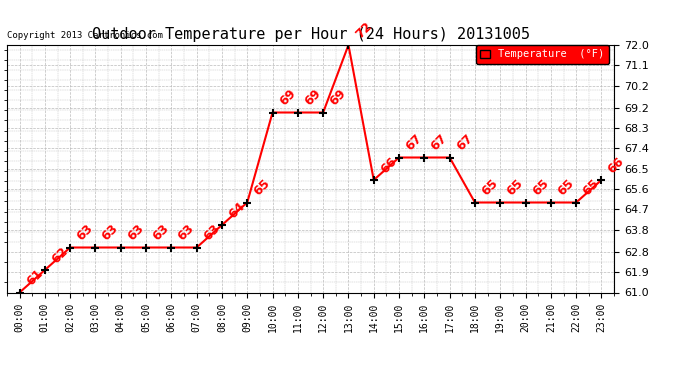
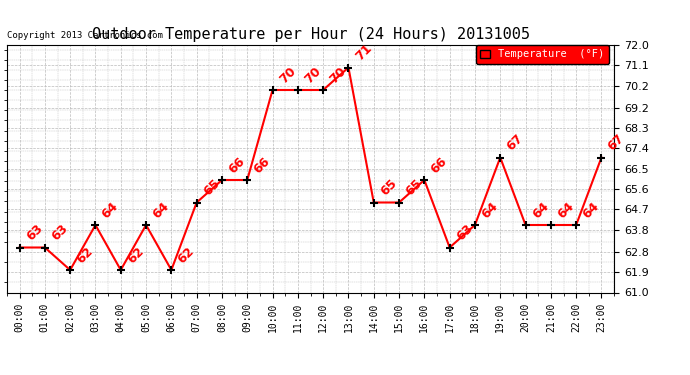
00:00: 61 -> 63
01:00: 62 -> 63
02:00: 63 -> 62
03:00: 63 -> 64
04:00: 63 -> 62
05:00: 63 -> 64
06:00: 63 -> 62
07:00: 63 -> 65
08:00: 64 -> 66
09:00: 65 -> 66
10:00: 69 -> 70
11:00: 69 -> 70
12:00: 69 -> 70
13:00: 72 -> 71
14:00: 66 -> 65
15:00: 67 -> 65
16:00: 67 -> 66
17:00: 67 -> 63
18:00: 65 -> 64
19:00: 65 -> 67
20:00: 65 -> 64
21:00: 65 -> 64
22:00: 65 -> 64
23:00: 66 -> 67
